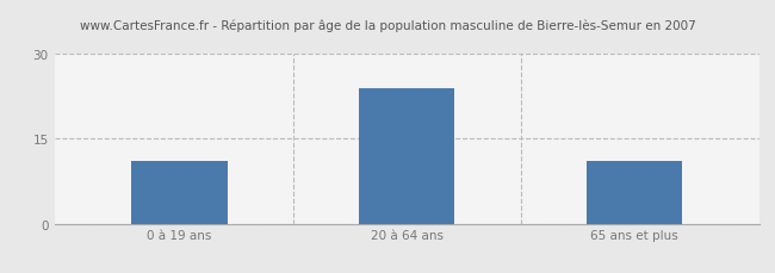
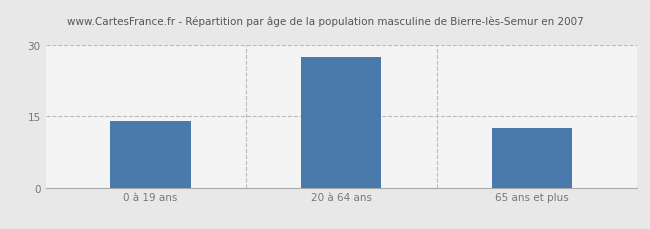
0 à 19 ans: 11.0 -> 14.0
20 à 64 ans: 24.0 -> 27.5
65 ans et plus: 11.0 -> 12.5
